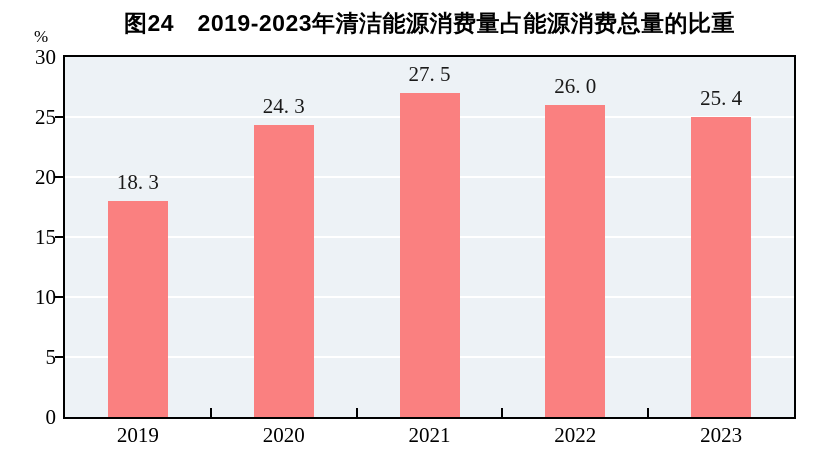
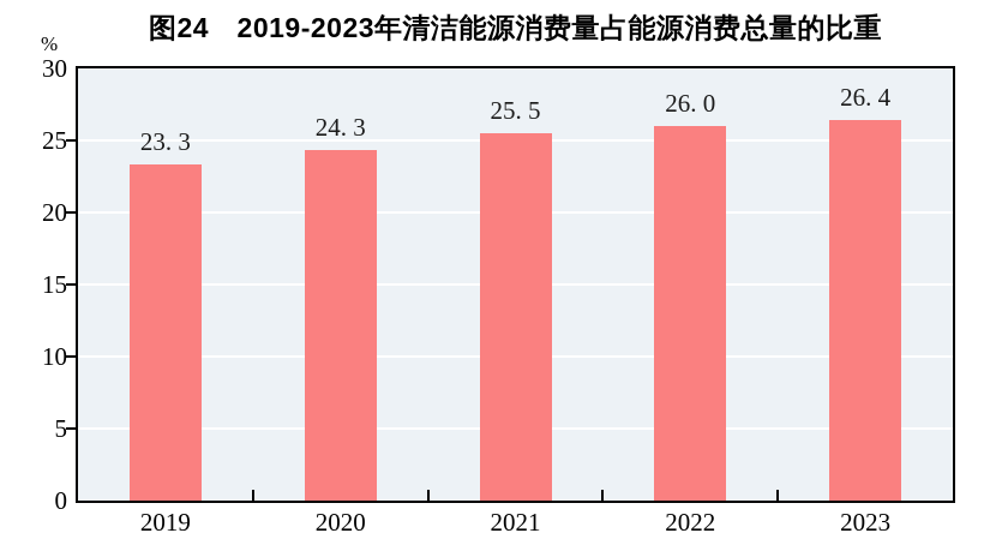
2019: 18 -> 23
2021: 27 -> 25
2023: 25 -> 26
